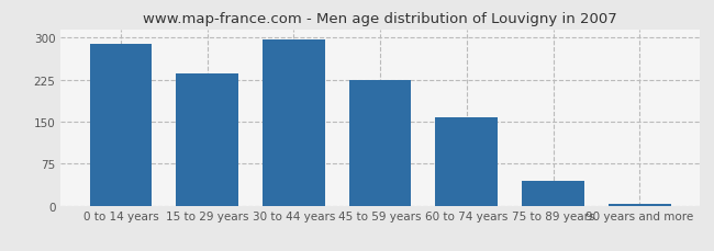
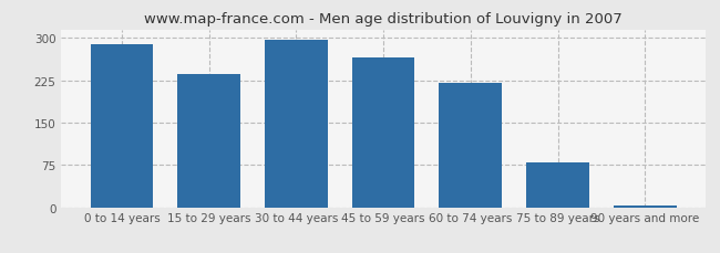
45 to 59 years: 224 -> 266
60 to 74 years: 157 -> 220
75 to 89 years: 45 -> 80
